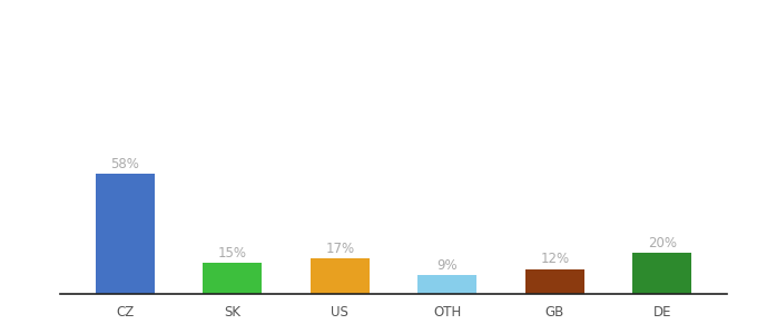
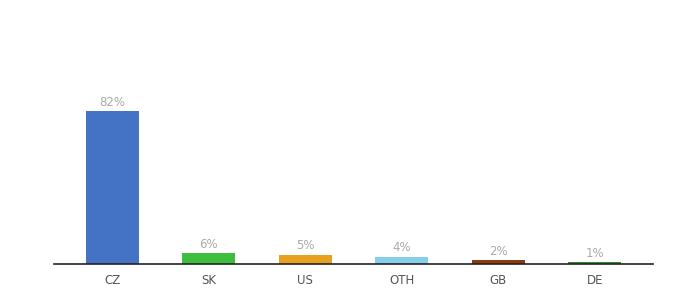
CZ: 58% -> 82%
SK: 15% -> 6%
US: 17% -> 5%
OTH: 9% -> 4%
GB: 12% -> 2%
DE: 20% -> 1%
